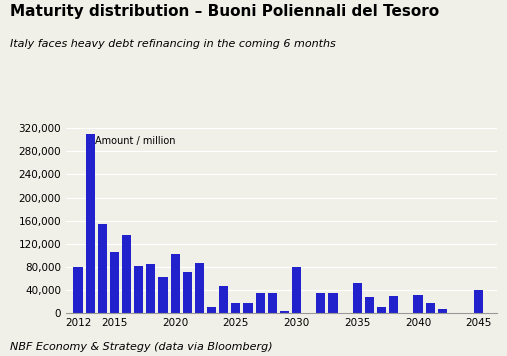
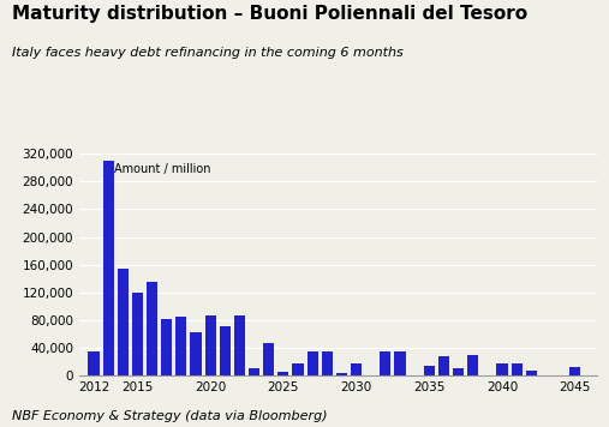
2012: 80,000 -> 35,000
2015: 106,000 -> 120,000
2020: 102,000 -> 87,000
2025: 18,000 -> 5,000
2030: 80,000 -> 18,000
2035: 52,000 -> 15,000
2040: 32,000 -> 17,000
2045: 40,000 -> 13,000
